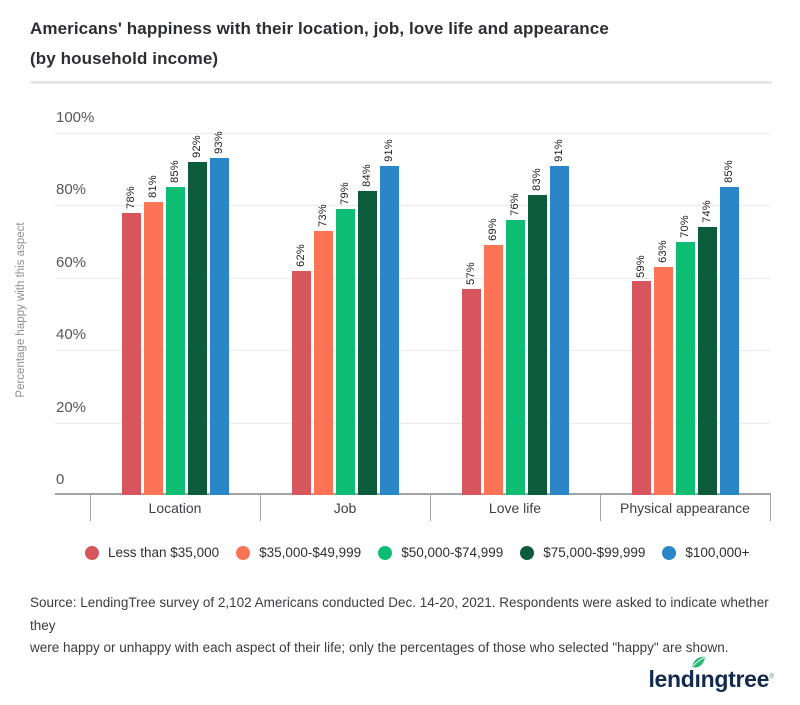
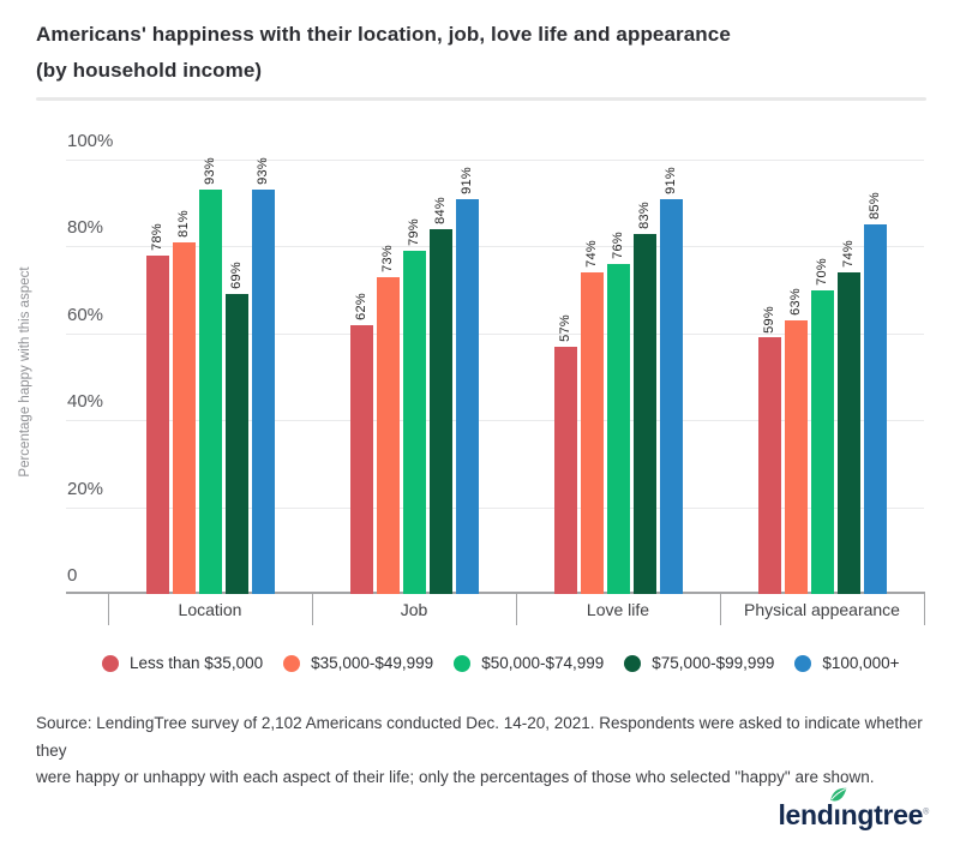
$50,000-$74,999/Location: 85% -> 93%
$75,000-$99,999/Location: 92% -> 69%
$35,000-$49,999/Love life: 69% -> 74%
